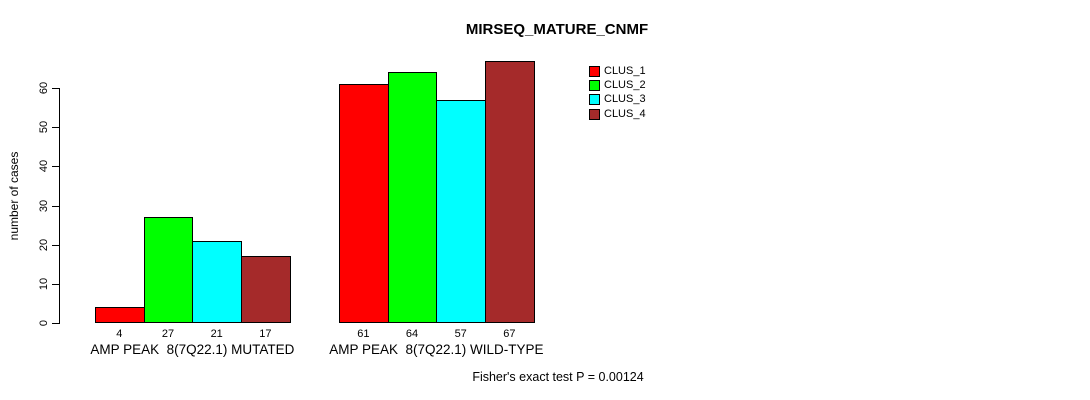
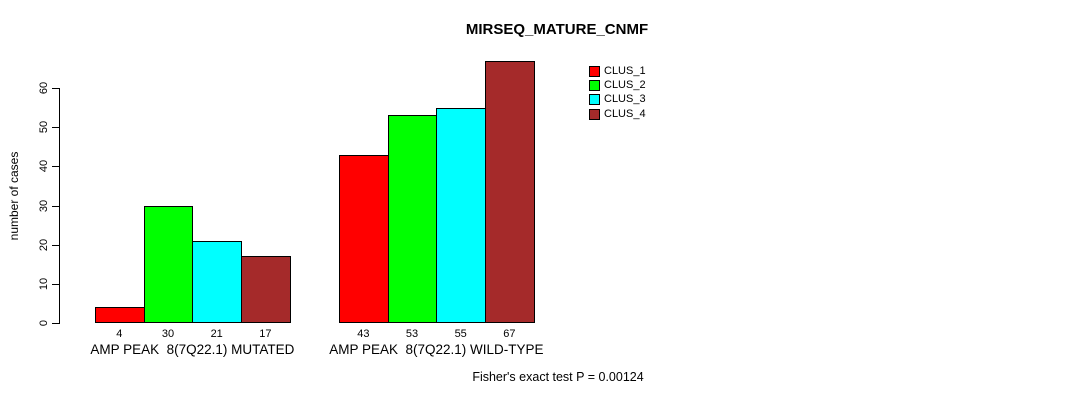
CLUS_2/AMP PEAK 8(7Q22.1) MUTATED: 27 -> 30
CLUS_1/AMP PEAK 8(7Q22.1) WILD-TYPE: 61 -> 43
CLUS_2/AMP PEAK 8(7Q22.1) WILD-TYPE: 64 -> 53
CLUS_3/AMP PEAK 8(7Q22.1) WILD-TYPE: 57 -> 55
